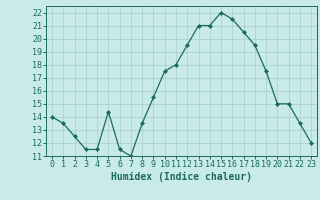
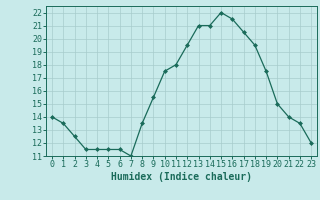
5: 14.4 -> 11.5
21: 15.0 -> 14.0
